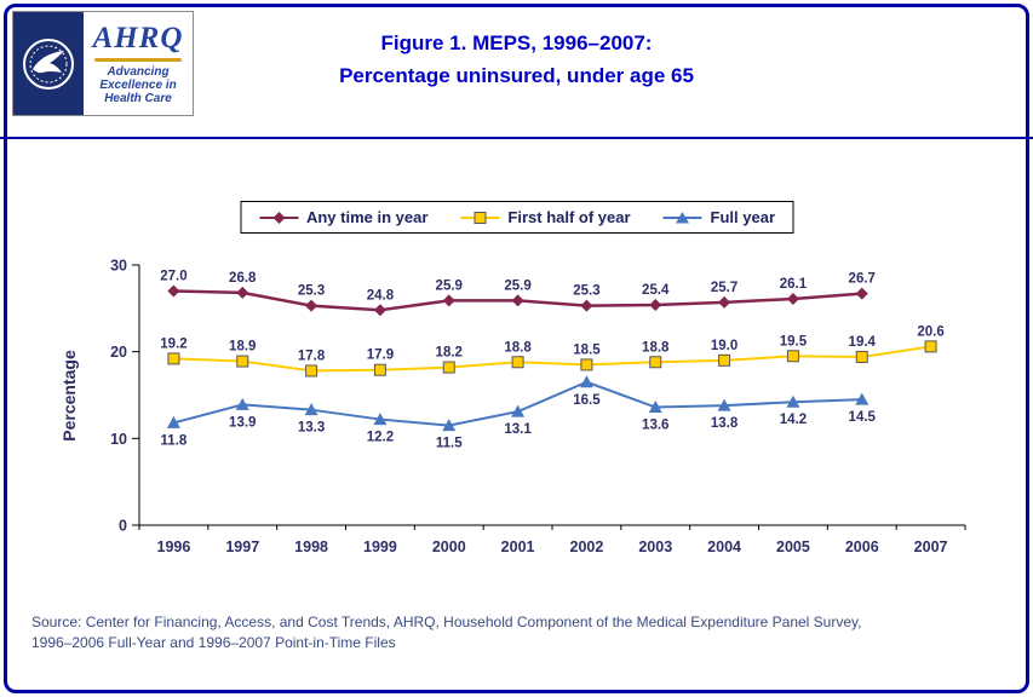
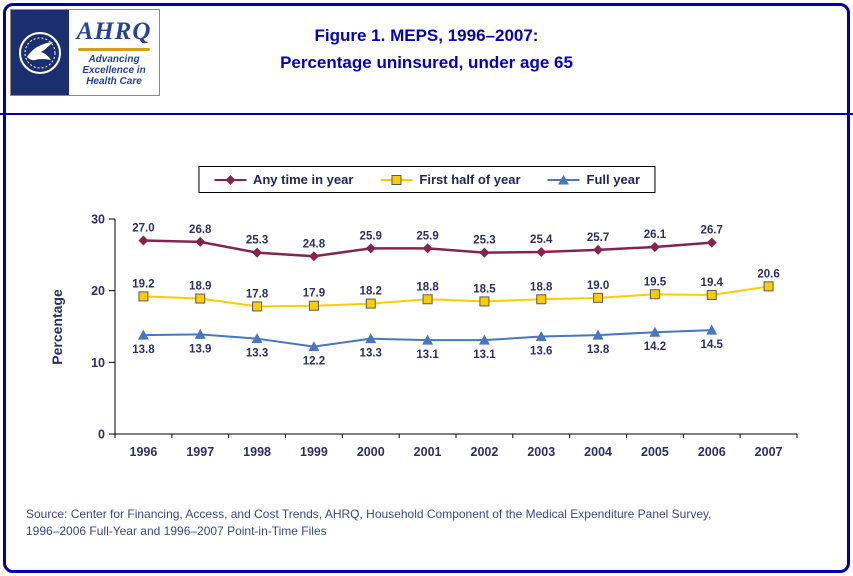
Full year/1996: 11.8 -> 13.8
Full year/2000: 11.5 -> 13.3
Full year/2002: 16.5 -> 13.1
